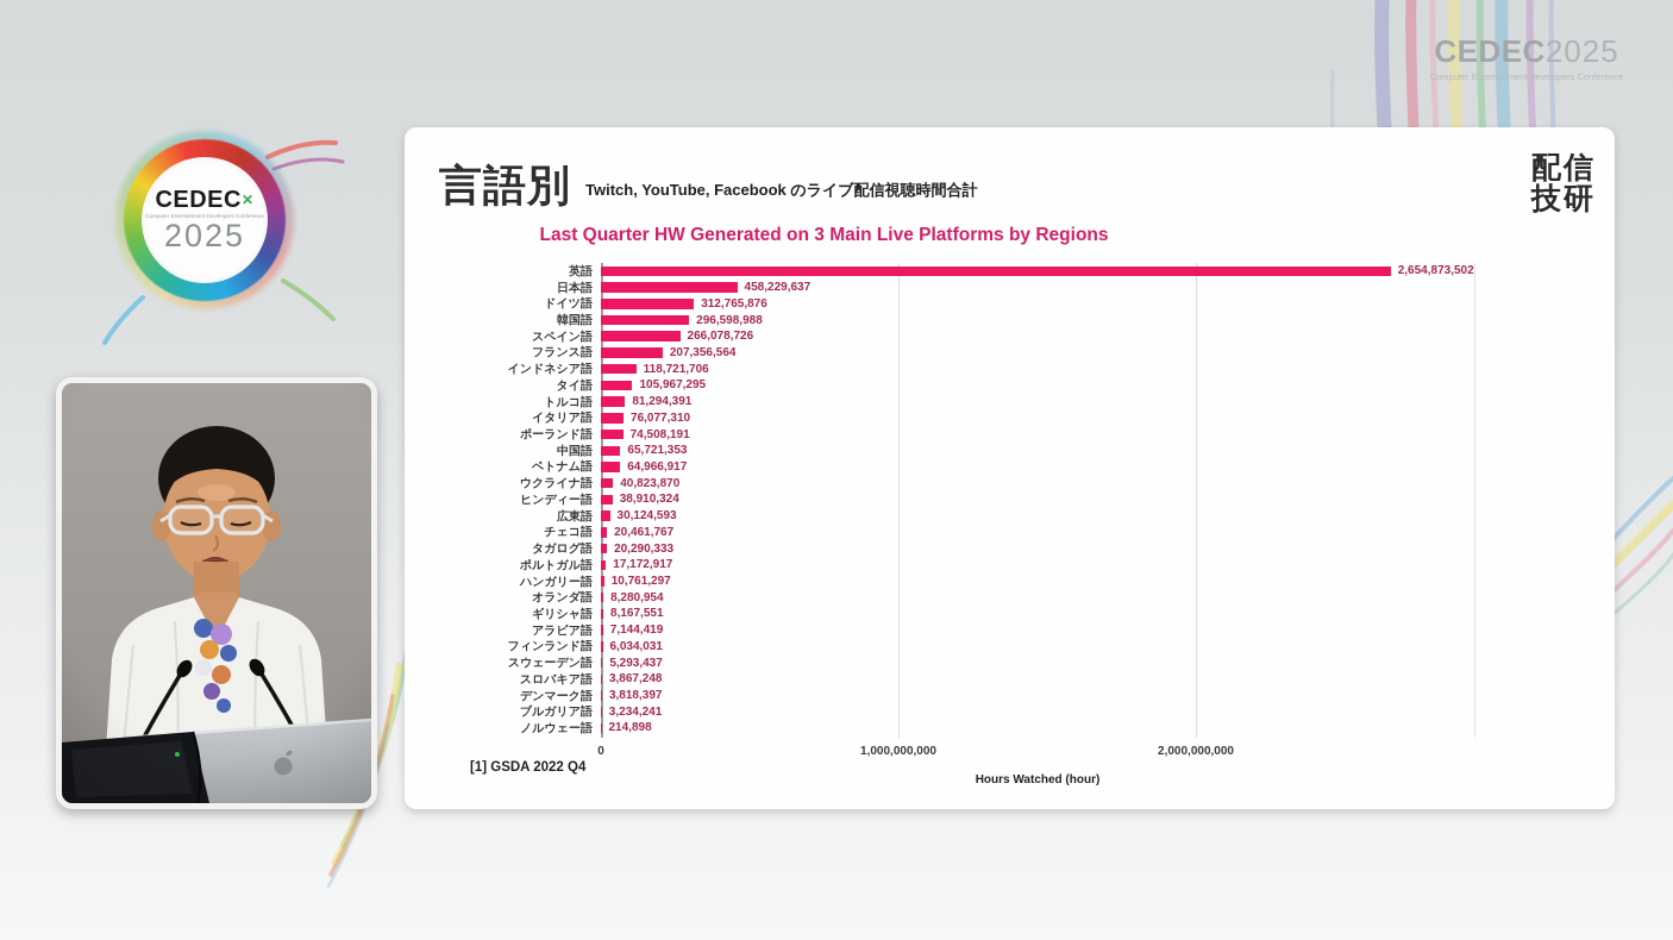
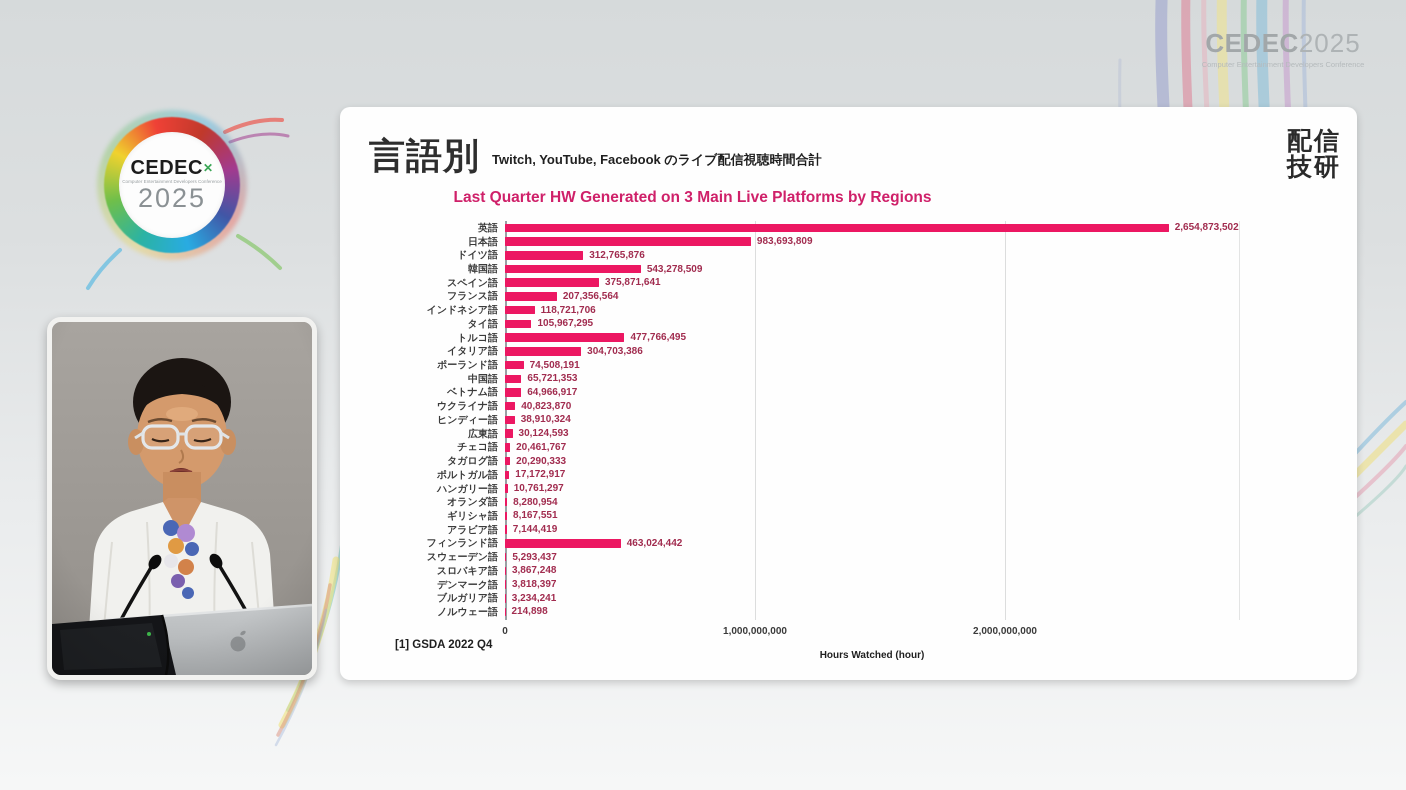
日本語: 458,229,637 -> 983,693,809
韓国語: 296,598,988 -> 543,278,509
スペイン語: 266,078,726 -> 375,871,641
トルコ語: 81,294,391 -> 477,766,495
イタリア語: 76,077,310 -> 304,703,386
フィンランド語: 6,034,031 -> 463,024,442
